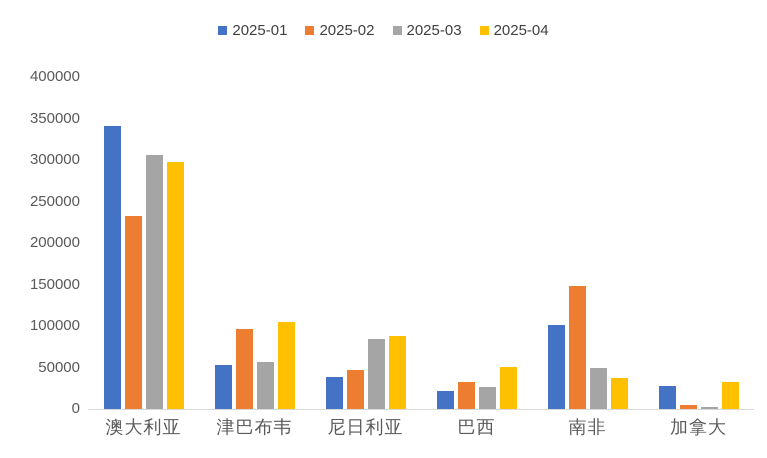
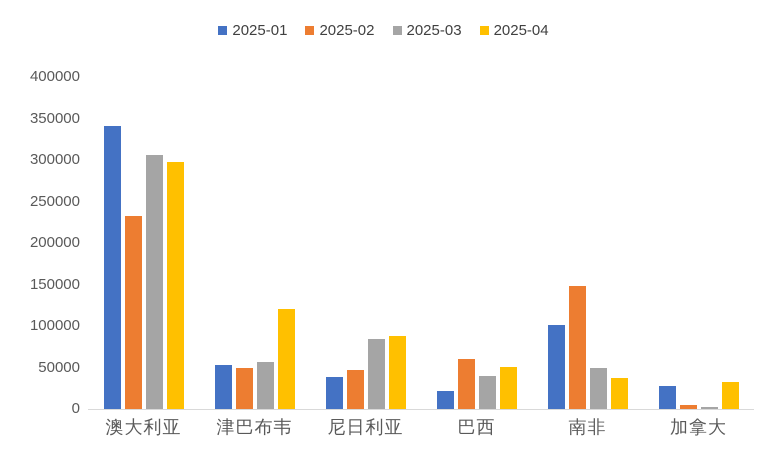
2025-02/津巴布韦: 100000 -> 50000
2025-04/津巴布韦: 100000 -> 120000
2025-02/巴西: 30000 -> 60000
2025-03/巴西: 30000 -> 40000
